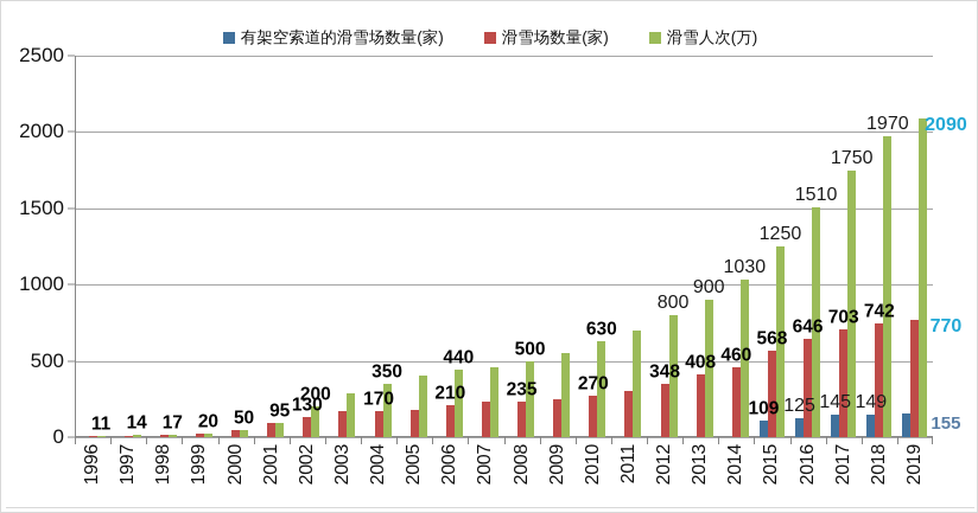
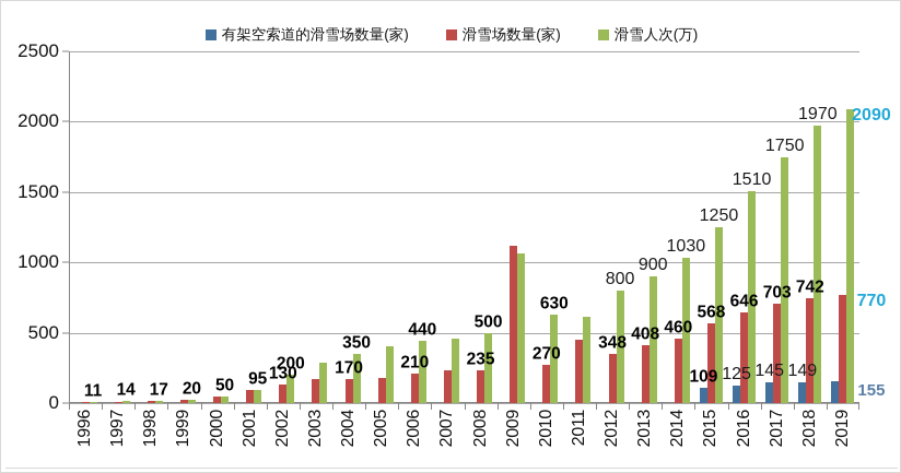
滑雪场数量(家)/2009: 250 -> 1120
滑雪人次(万)/2009: 550 -> 1060
滑雪场数量(家)/2011: 300 -> 450
滑雪人次(万)/2011: 700 -> 610
